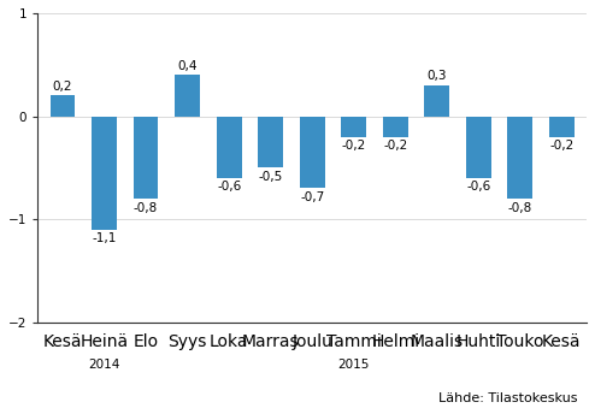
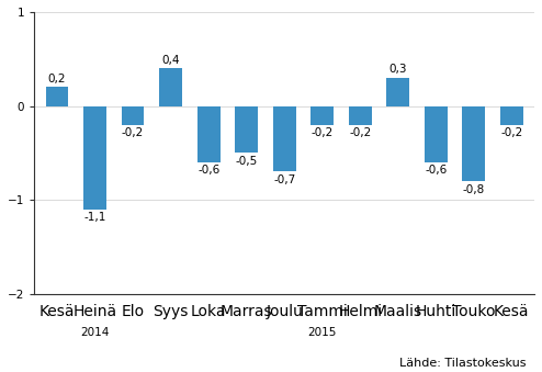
Elo: -0,8 -> -0,2
